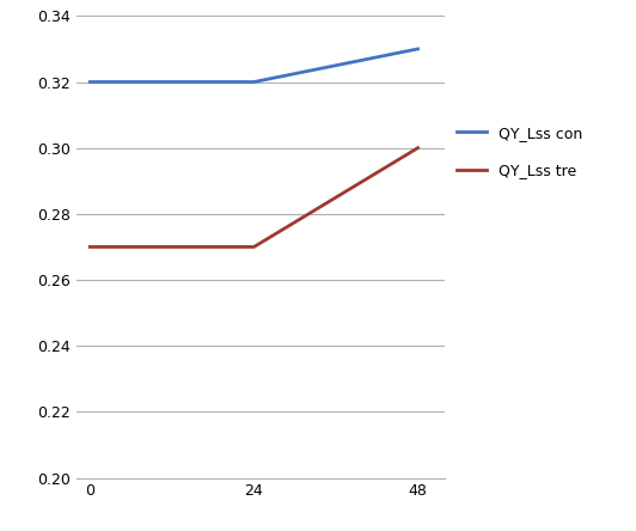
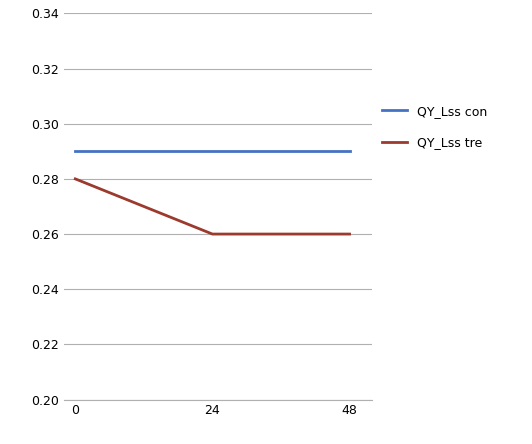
QY_Lss con/0: 0.32 -> 0.29
QY_Lss tre/0: 0.27 -> 0.28
QY_Lss con/24: 0.32 -> 0.29
QY_Lss tre/24: 0.27 -> 0.26
QY_Lss con/48: 0.33 -> 0.29
QY_Lss tre/48: 0.30 -> 0.26
